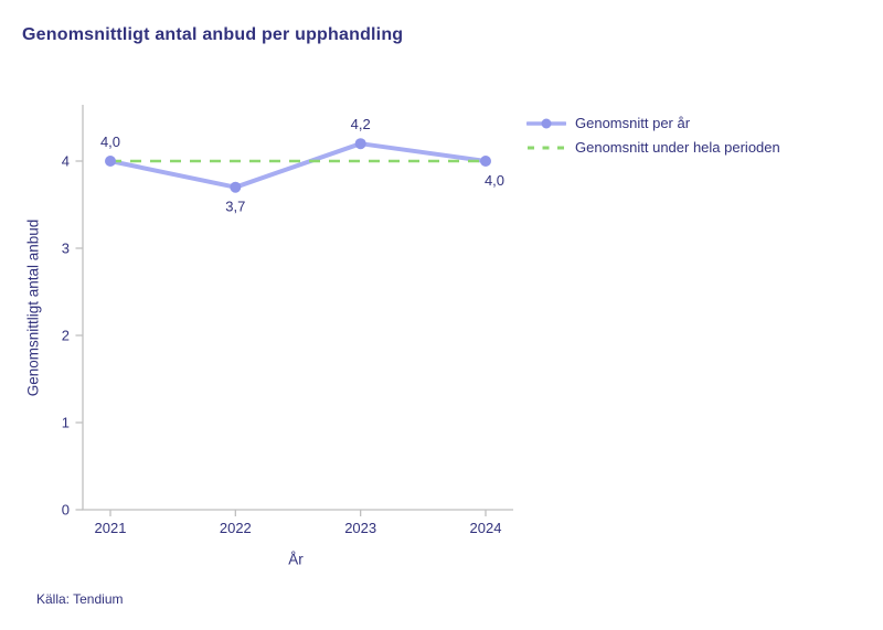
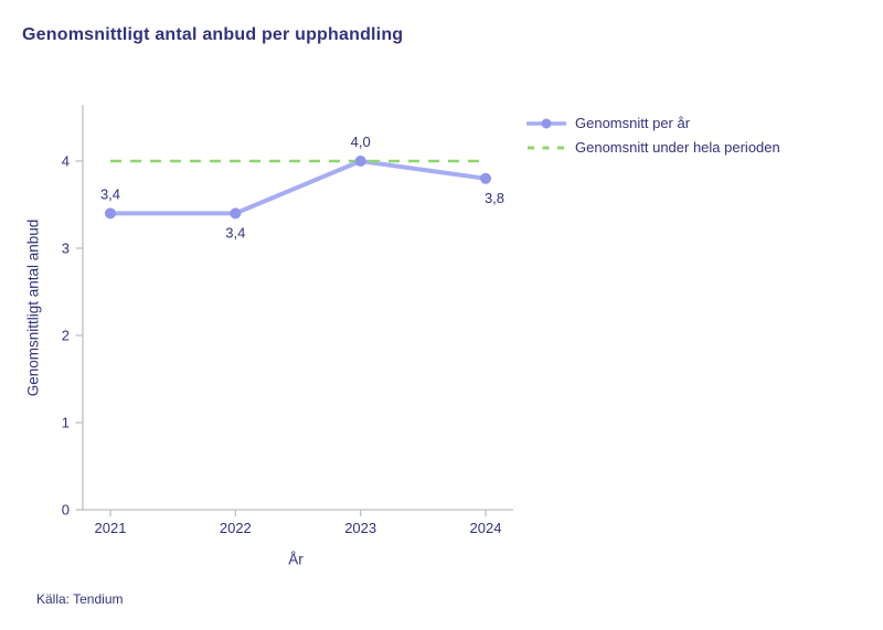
Genomsnitt per år/2021: 4,0 -> 3,4
Genomsnitt per år/2022: 3,7 -> 3,4
Genomsnitt per år/2023: 4,2 -> 4,0
Genomsnitt per år/2024: 4,0 -> 3,8
